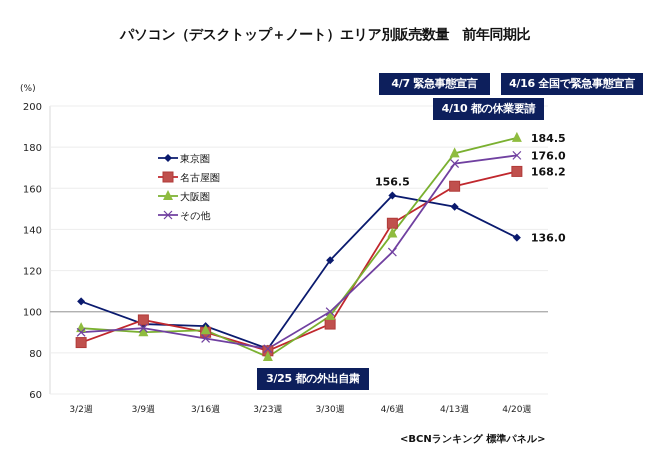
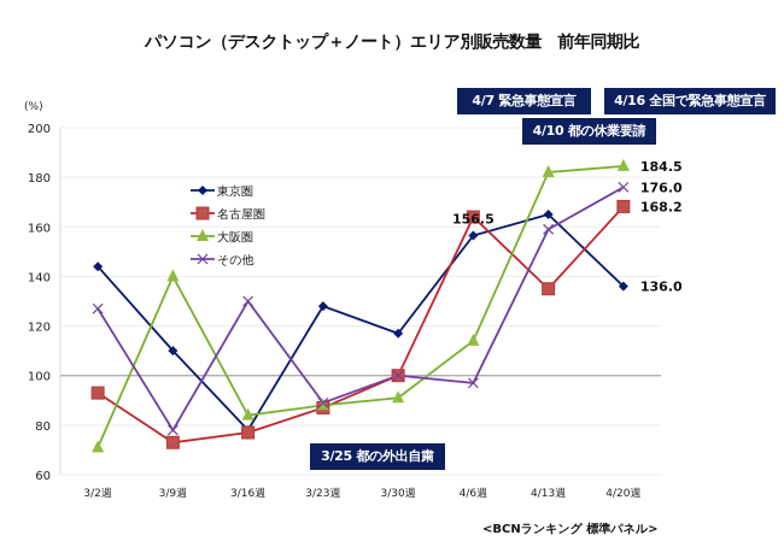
東京圏/3/2週: 105 -> 144
名古屋圏/3/2週: 85 -> 93
大阪圏/3/2週: 92 -> 71
その他/3/2週: 90 -> 127
東京圏/3/9週: 94 -> 110
名古屋圏/3/9週: 96 -> 73
大阪圏/3/9週: 90 -> 140
その他/3/9週: 92 -> 78
東京圏/3/16週: 93 -> 78
名古屋圏/3/16週: 90 -> 77
大阪圏/3/16週: 91 -> 84
その他/3/16週: 87 -> 130
東京圏/3/23週: 82 -> 128
名古屋圏/3/23週: 81 -> 87
大阪圏/3/23週: 78 -> 88
その他/3/23週: 82 -> 89
東京圏/3/30週: 125 -> 117
名古屋圏/3/30週: 94 -> 100
大阪圏/3/30週: 98 -> 91
名古屋圏/4/6週: 143 -> 164
大阪圏/4/6週: 138 -> 114
その他/4/6週: 129 -> 97
東京圏/4/13週: 151 -> 165
名古屋圏/4/13週: 161 -> 135
大阪圏/4/13週: 177 -> 182
その他/4/13週: 172 -> 159
